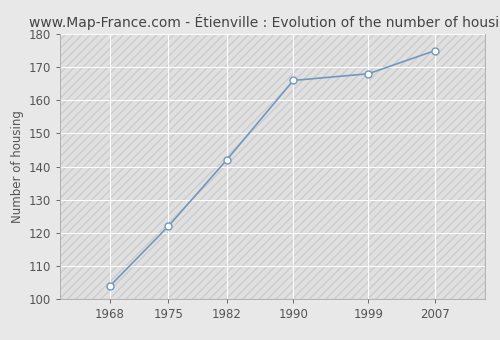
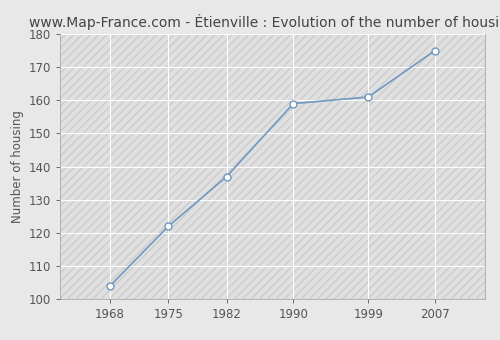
1982: 142 -> 137
1990: 166 -> 159
1999: 168 -> 161
